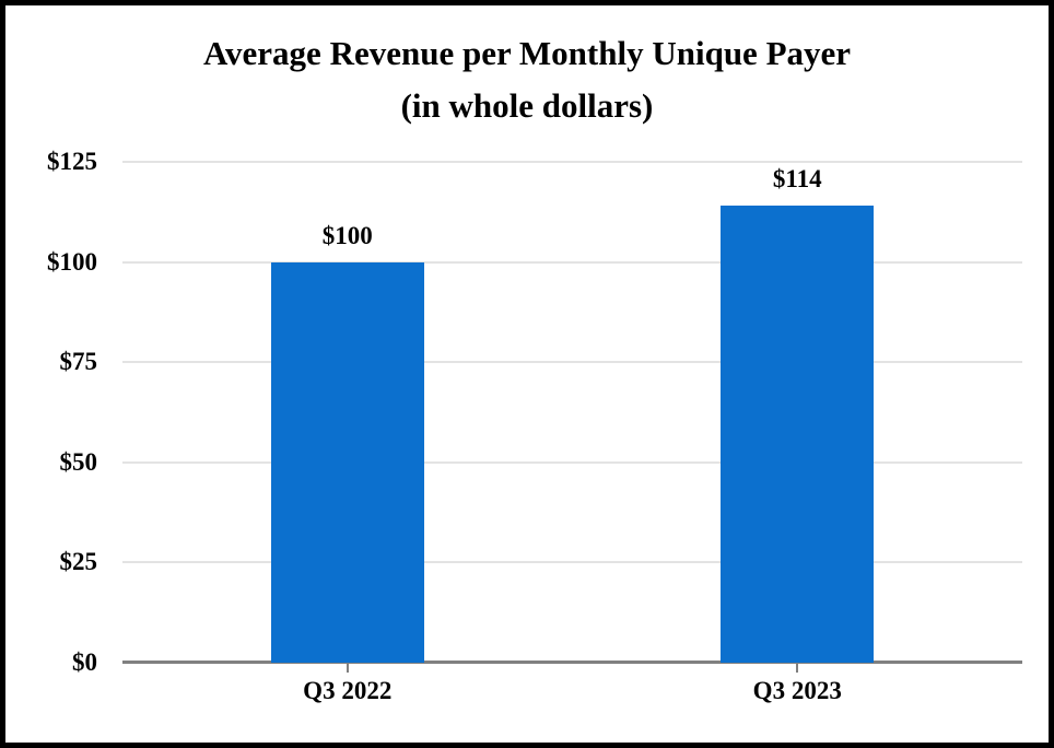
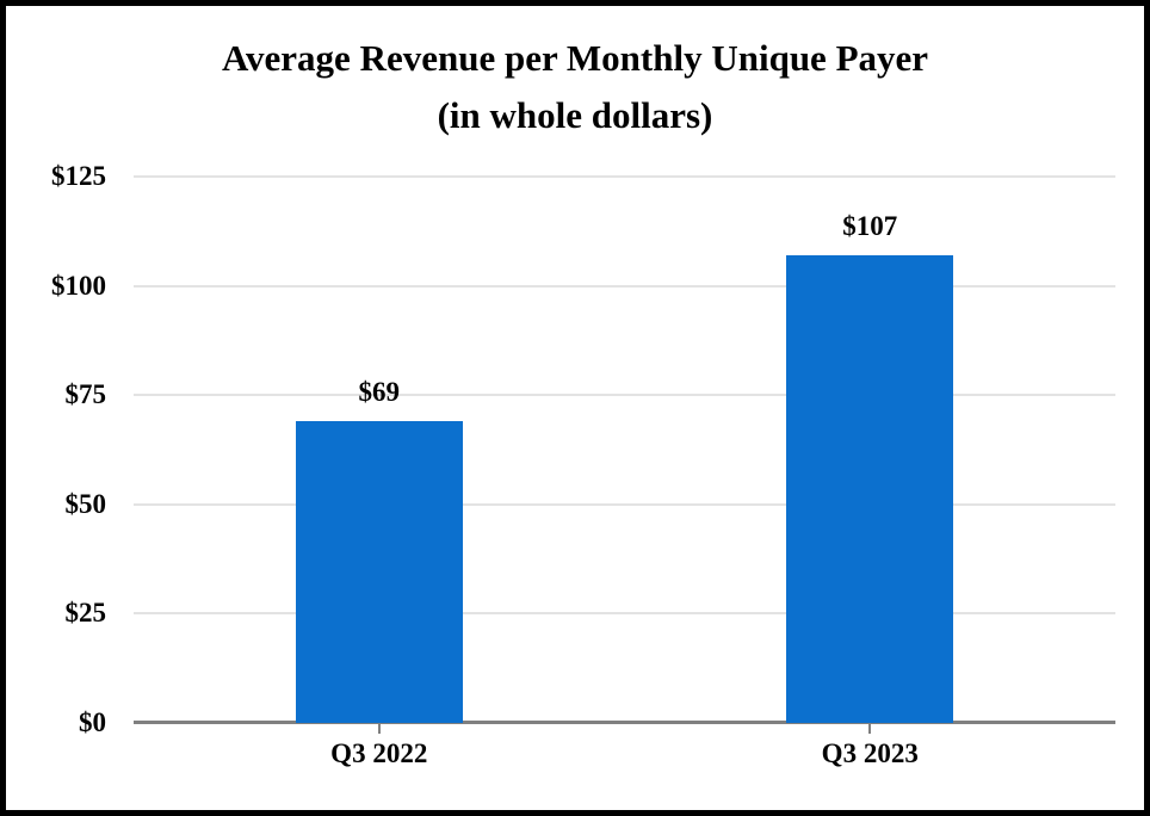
Q3 2022: $100 -> $69
Q3 2023: $114 -> $107
